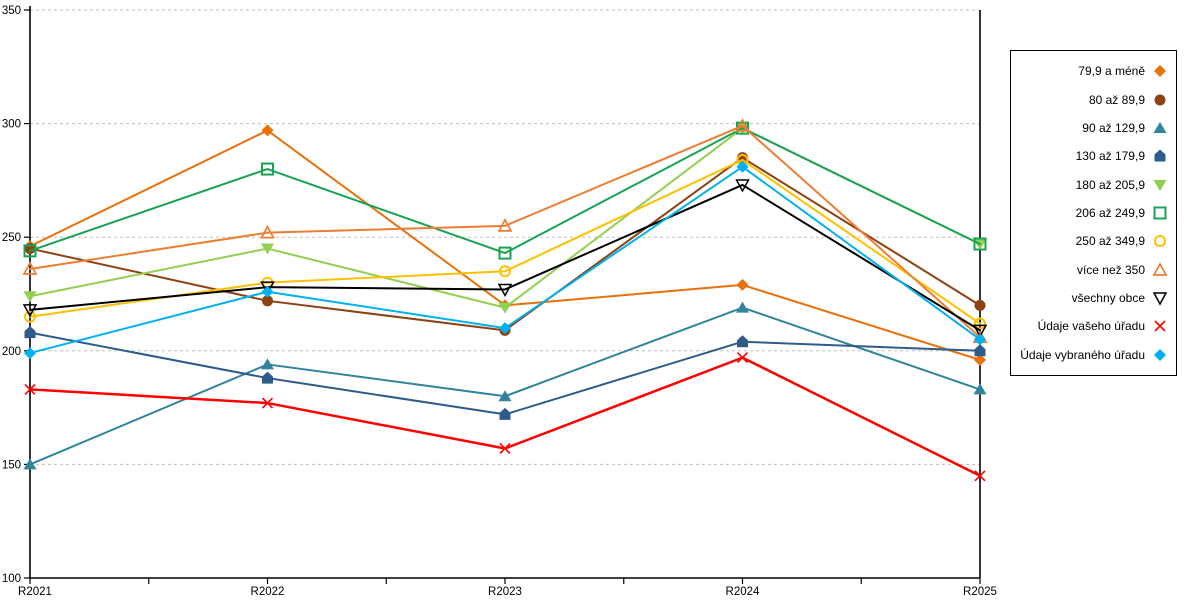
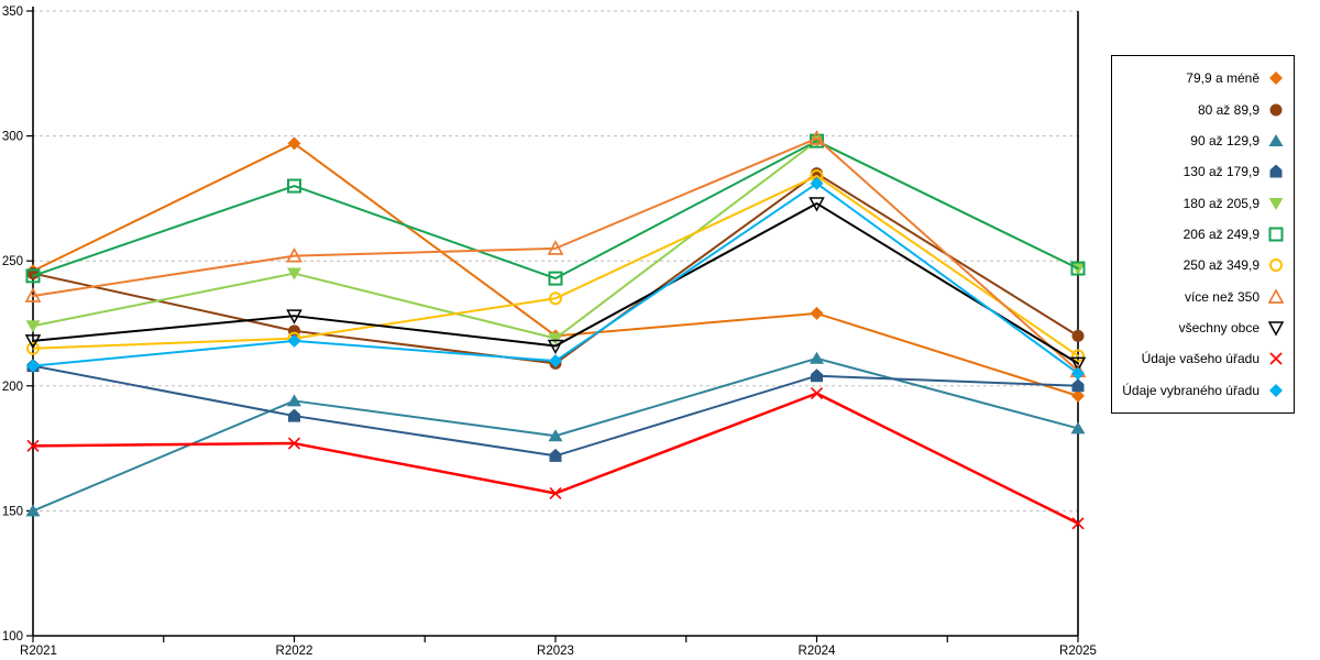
Údaje vašeho úřadu/R2021: 183 -> 176
Údaje vybraného úřadu/R2021: 199 -> 208
250 až 349,9/R2022: 230 -> 219
Údaje vybraného úřadu/R2022: 226 -> 218
všechny obce/R2023: 227 -> 216
90 až 129,9/R2024: 219 -> 211
